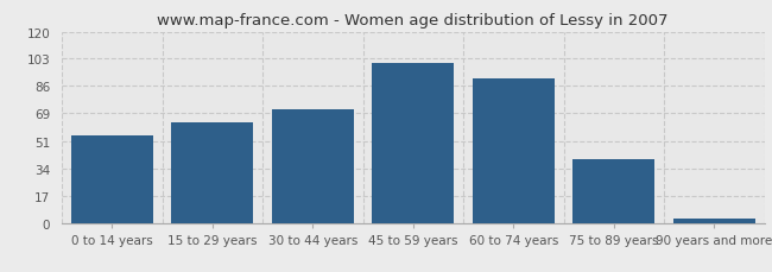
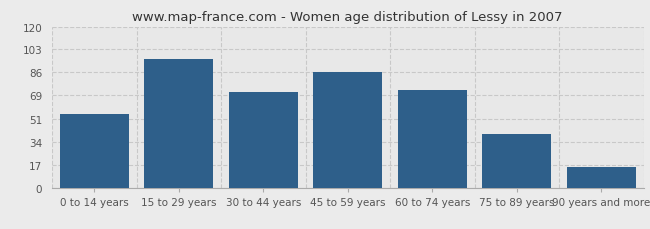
15 to 29 years: 63 -> 96
45 to 59 years: 100 -> 86
60 to 74 years: 91 -> 73
90 years and more: 3 -> 15
